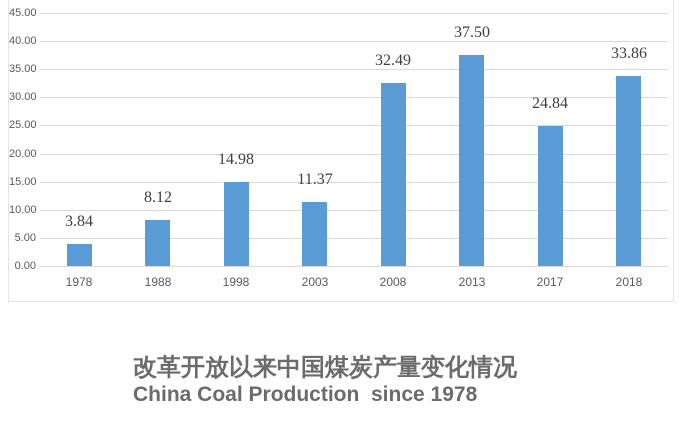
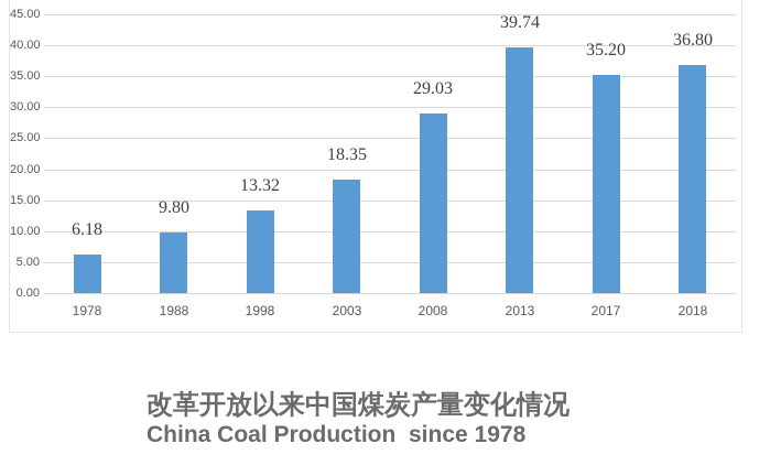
1978: 3.84 -> 6.18
1988: 8.12 -> 9.80
1998: 14.98 -> 13.32
2003: 11.37 -> 18.35
2008: 32.49 -> 29.03
2013: 37.50 -> 39.74
2017: 24.84 -> 35.20
2018: 33.86 -> 36.80
